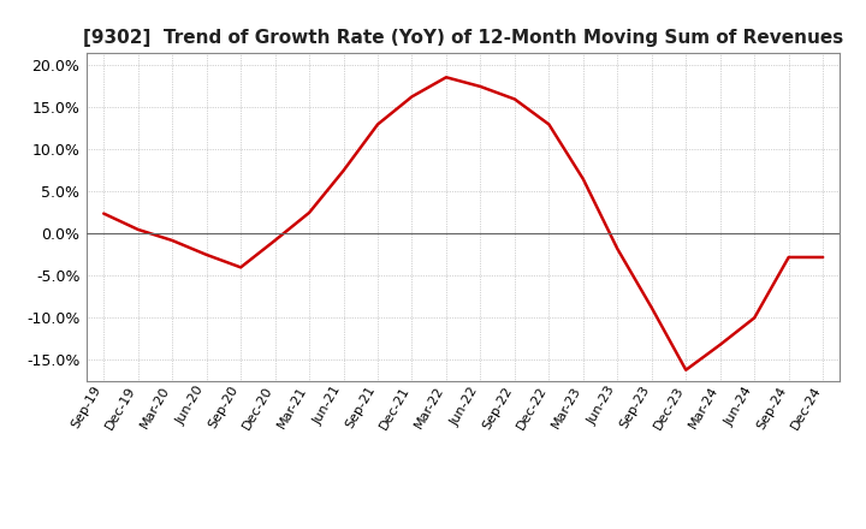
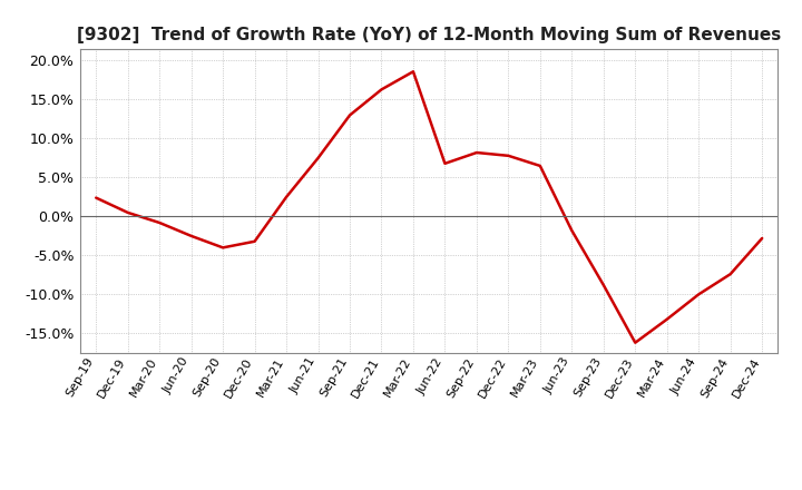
Dec-20: -0.8% -> -3.2%
Jun-22: 17.5% -> 6.8%
Sep-22: 16.0% -> 8.2%
Dec-22: 13.0% -> 7.8%
Sep-24: -2.8% -> -7.4%
